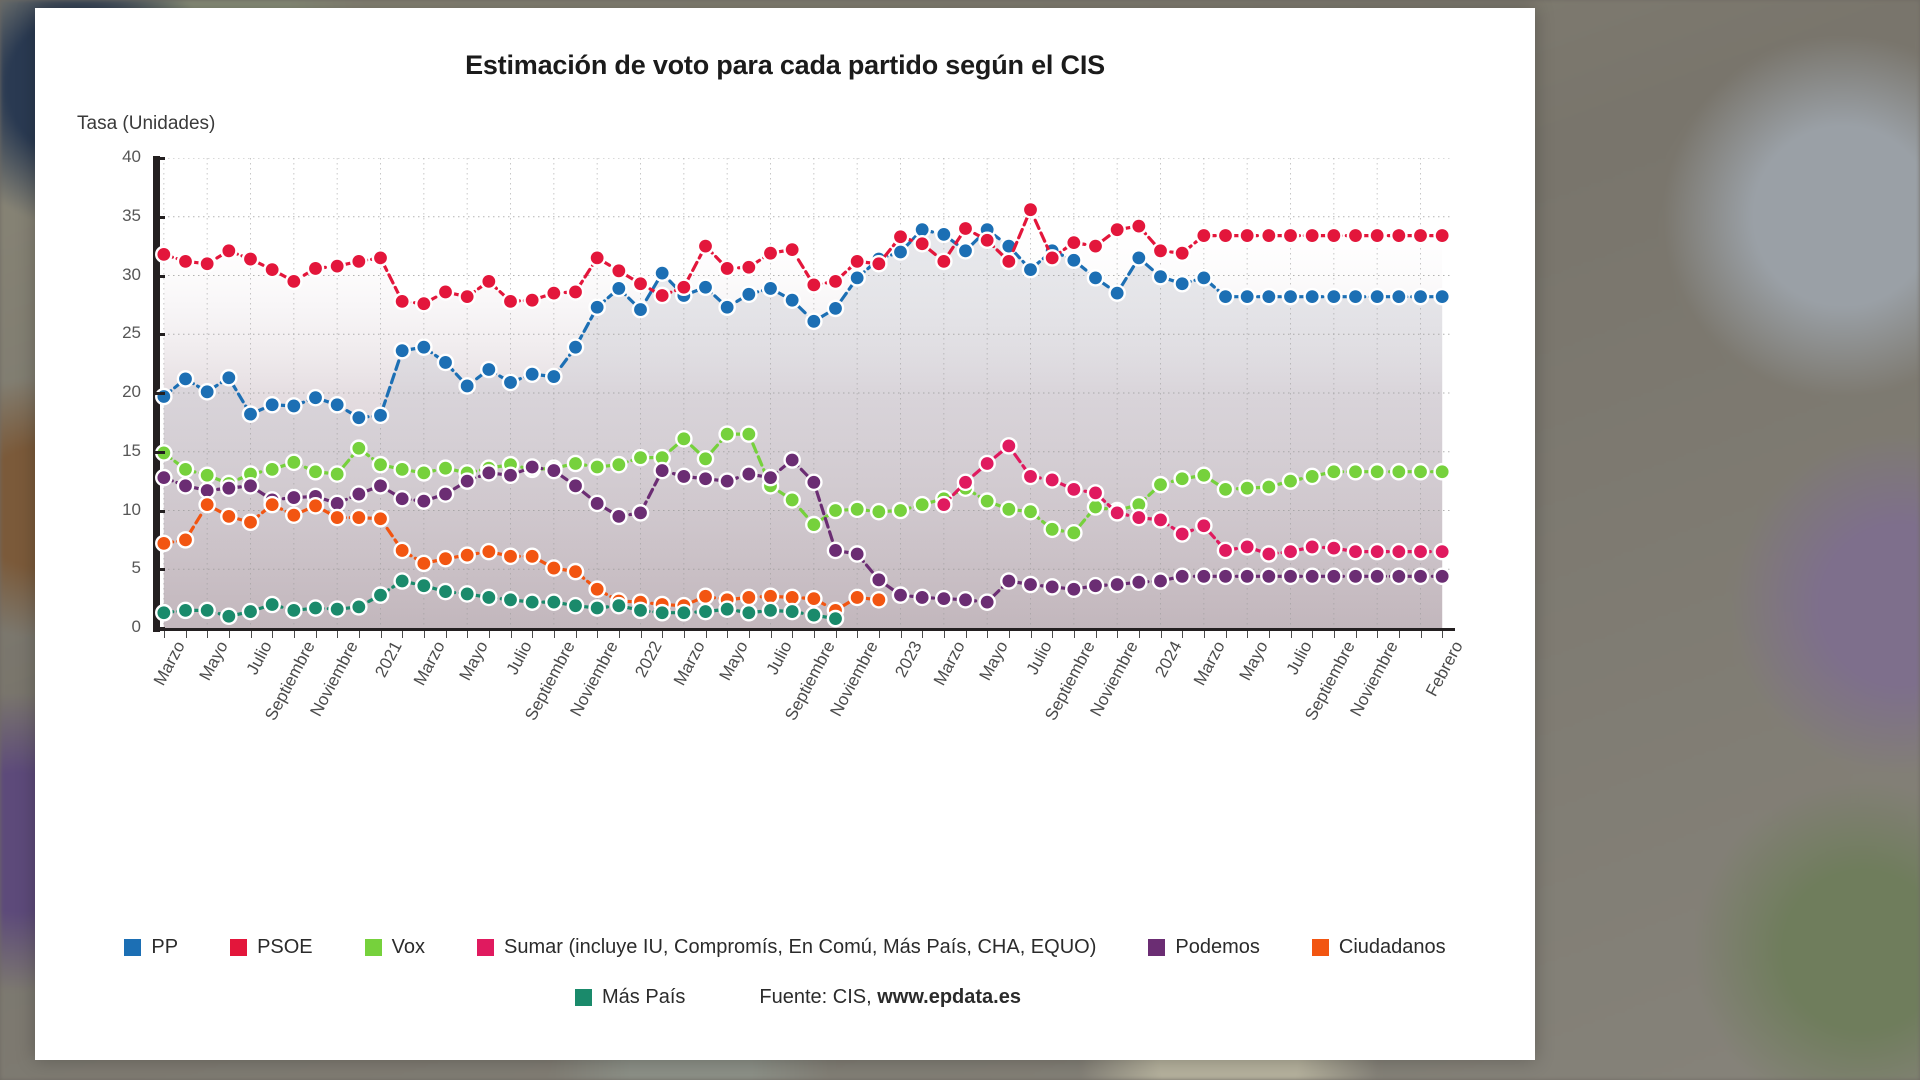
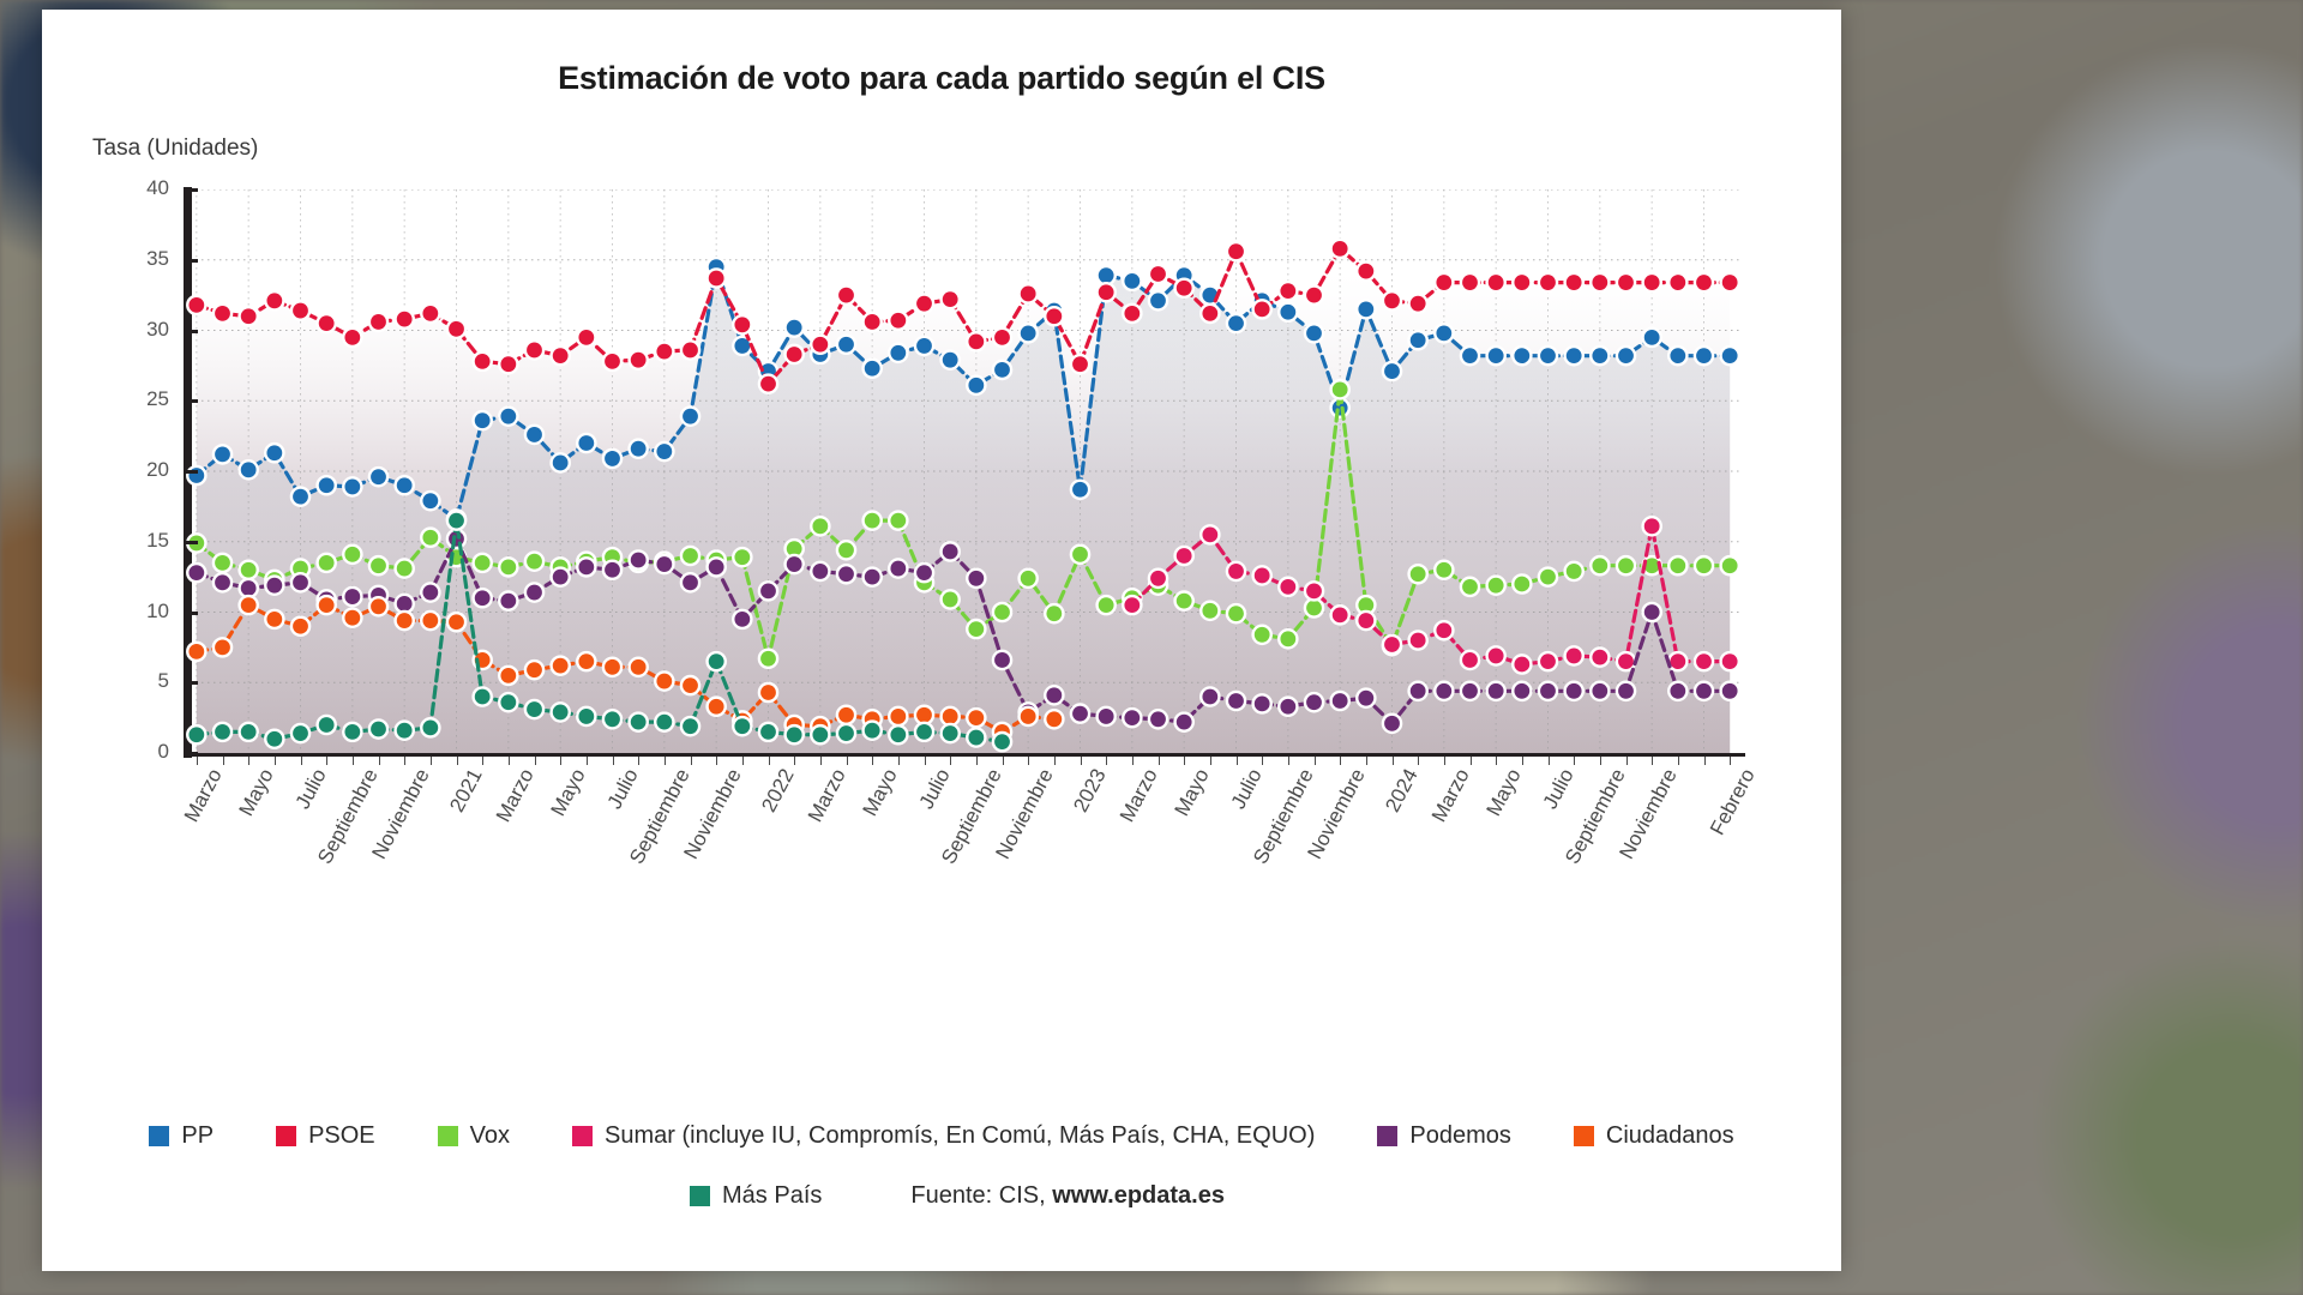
PP/2021: 18.1 -> 16.6
PSOE/2021: 31.5 -> 30.1
Podemos/2021: 12.1 -> 15.2
Más País/2021: 2.8 -> 16.5
PP/Noviembre 2021: 27.3 -> 34.5
PSOE/Noviembre 2021: 31.5 -> 33.7
Podemos/Noviembre 2021: 10.6 -> 13.2
Más País/Noviembre 2021: 1.7 -> 6.5
PSOE/2022: 29.3 -> 26.2
Vox/2022: 14.5 -> 6.7
Podemos/2022: 9.8 -> 11.5
Ciudadanos/2022: 2.2 -> 4.3
PSOE/Noviembre 2022: 31.2 -> 32.6
Vox/Noviembre 2022: 10.1 -> 12.4
Podemos/Noviembre 2022: 6.3 -> 2.9
PP/2023: 32.0 -> 18.7
PSOE/2023: 33.3 -> 27.6
Vox/2023: 10.0 -> 14.1
PP/Noviembre 2023: 28.5 -> 24.5
PSOE/Noviembre 2023: 33.9 -> 35.8
Vox/Noviembre 2023: 10.0 -> 25.8
PP/2024: 29.9 -> 27.1
Vox/2024: 12.2 -> 7.6
Sumar (incluye IU, Compromís, En Comú, Más País, CHA, EQUO)/2024: 9.2 -> 7.7
Podemos/2024: 4.0 -> 2.1
PP/Noviembre 2024: 28.2 -> 29.5
Sumar (incluye IU, Compromís, En Comú, Más País, CHA, EQUO)/Noviembre 2024: 6.5 -> 16.1
Podemos/Noviembre 2024: 4.4 -> 10.0
